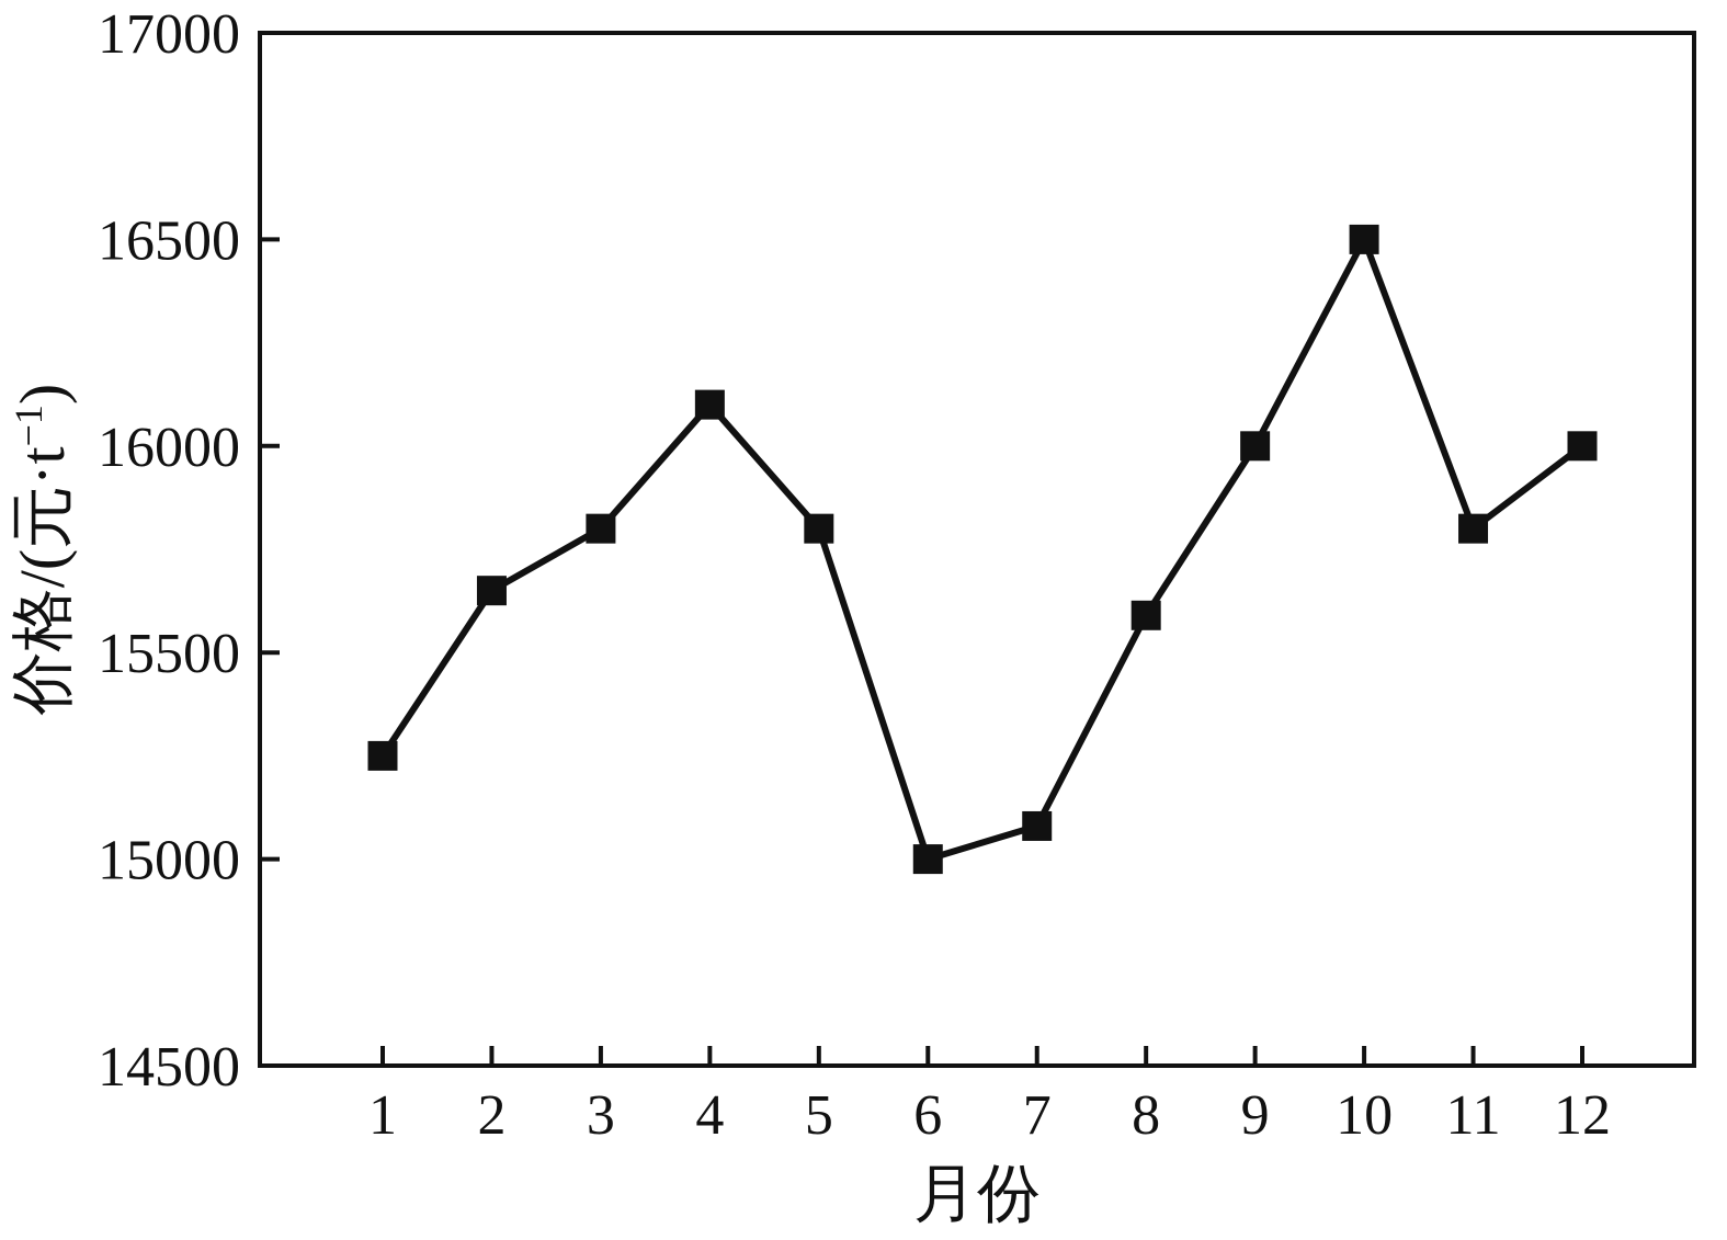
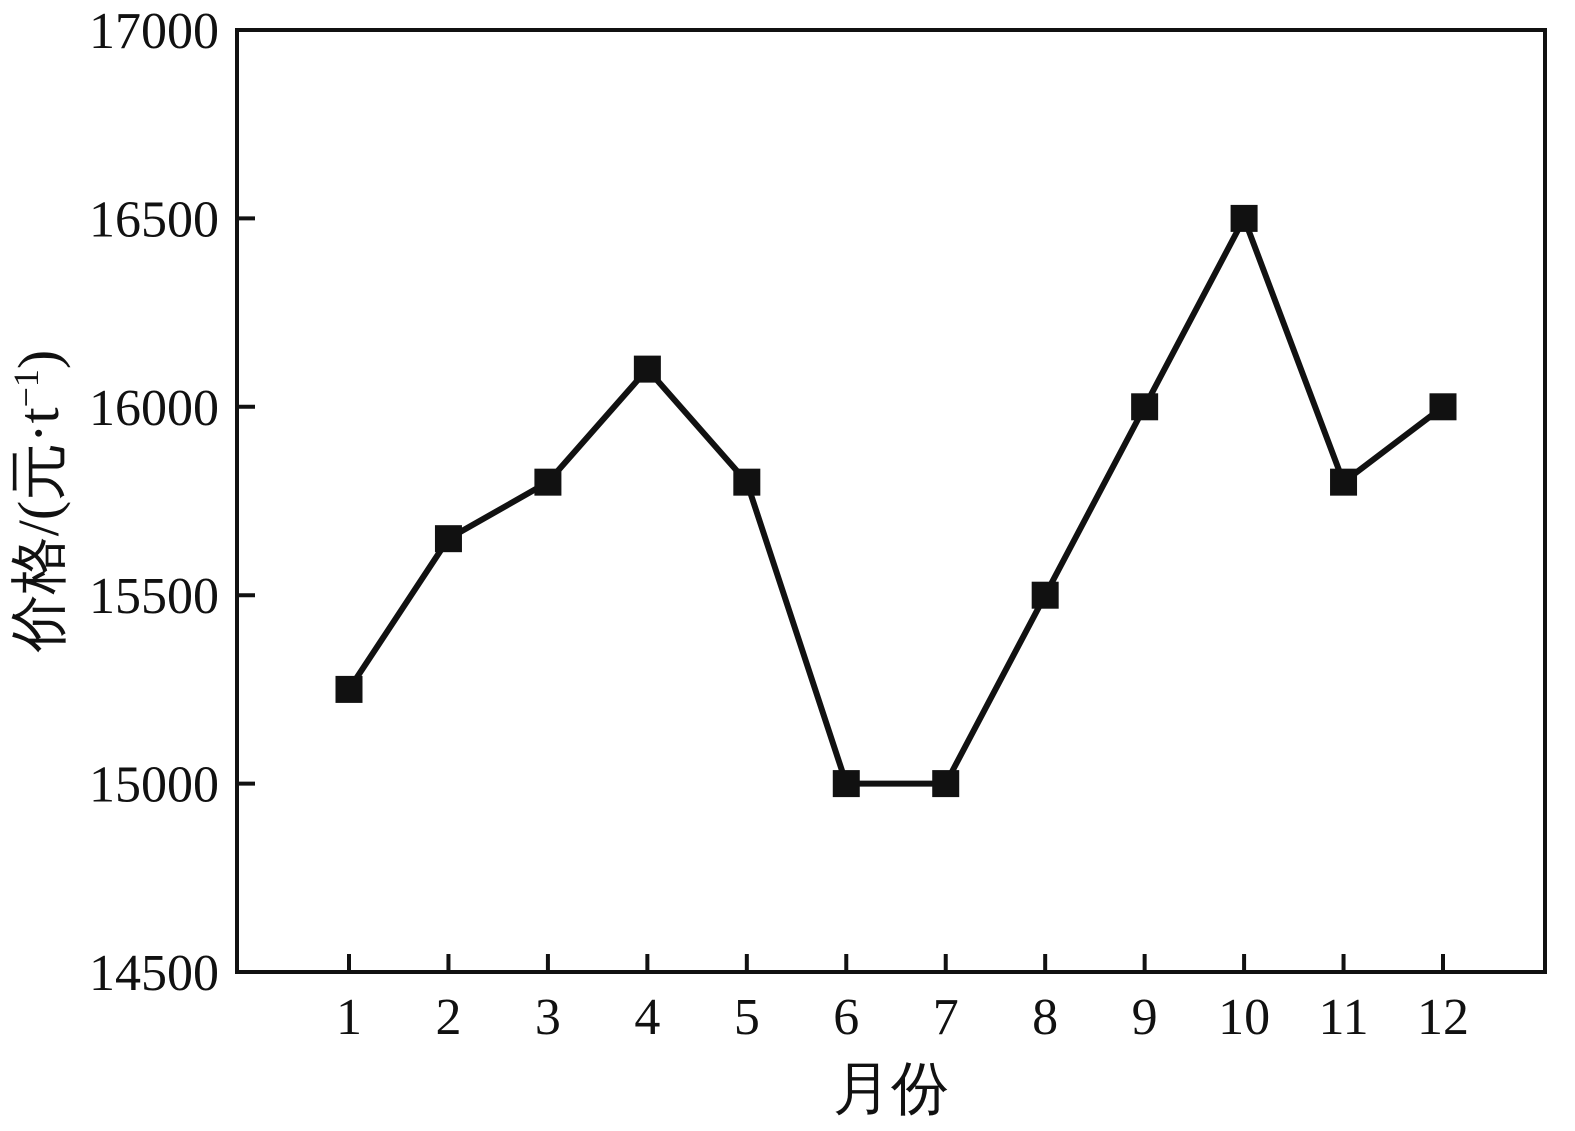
7: 15080 -> 15000
8: 15590 -> 15500
